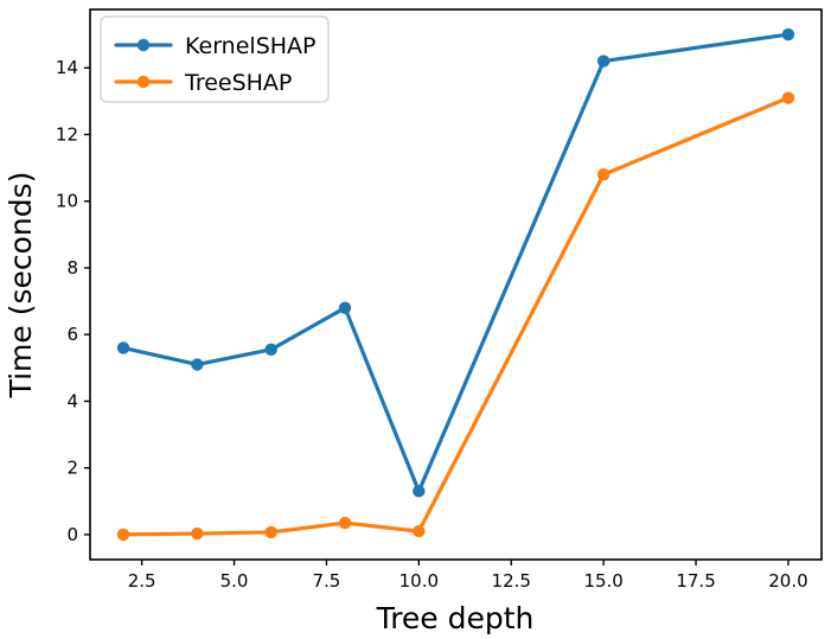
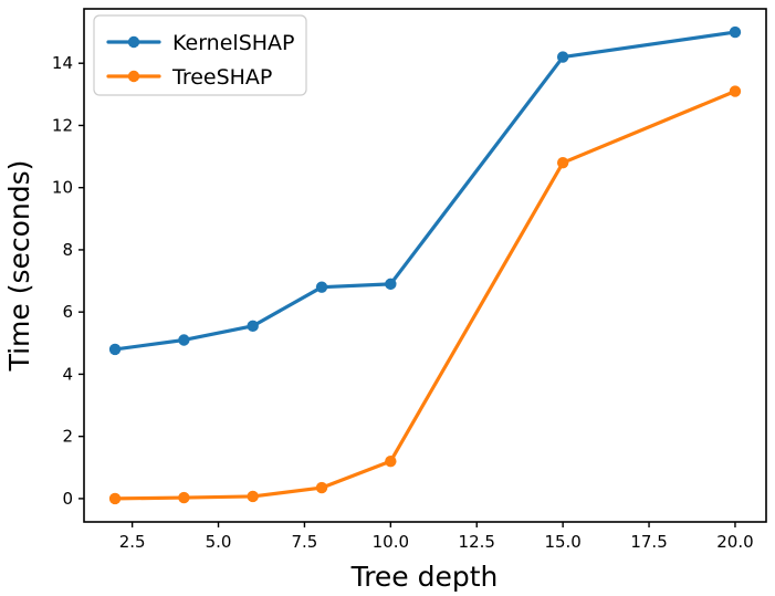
KernelSHAP/2: 5.6 -> 4.8
KernelSHAP/10: 1.3 -> 6.9
TreeSHAP/10: 0.1 -> 1.2
